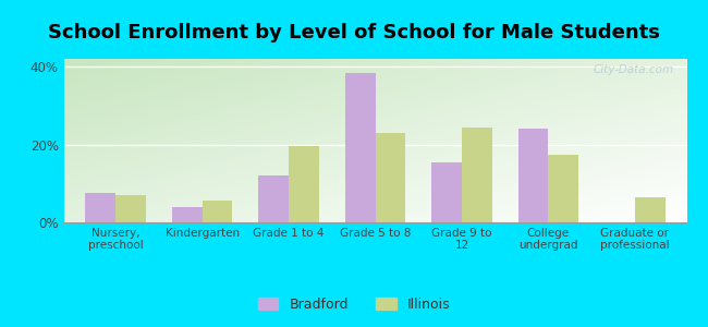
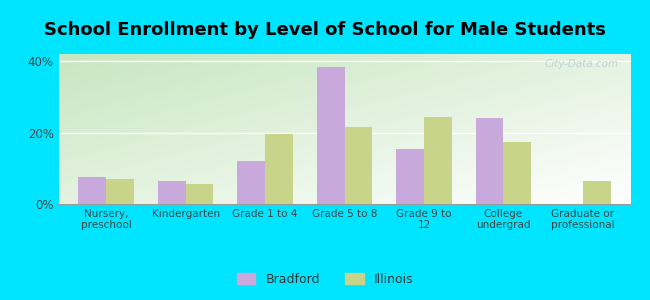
Bradford/Kindergarten: 4.0% -> 6.5%
Illinois/Grade 5 to 8: 23.0% -> 21.5%
